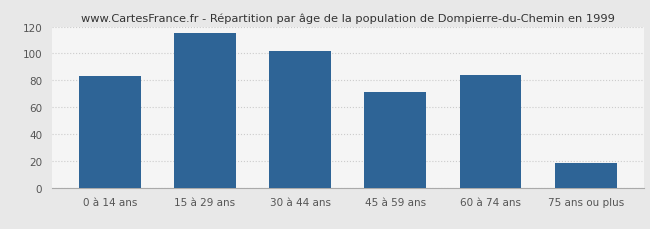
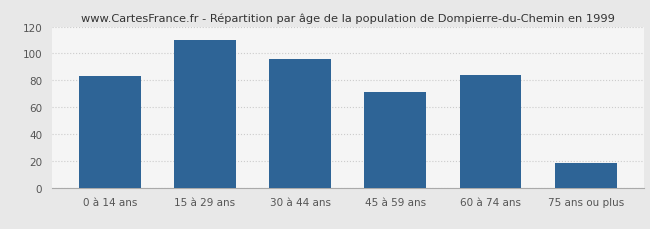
15 à 29 ans: 115 -> 110
30 à 44 ans: 102 -> 96
